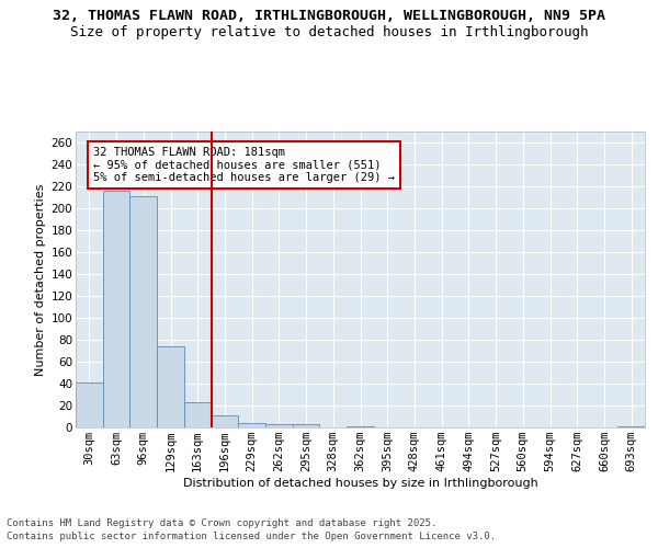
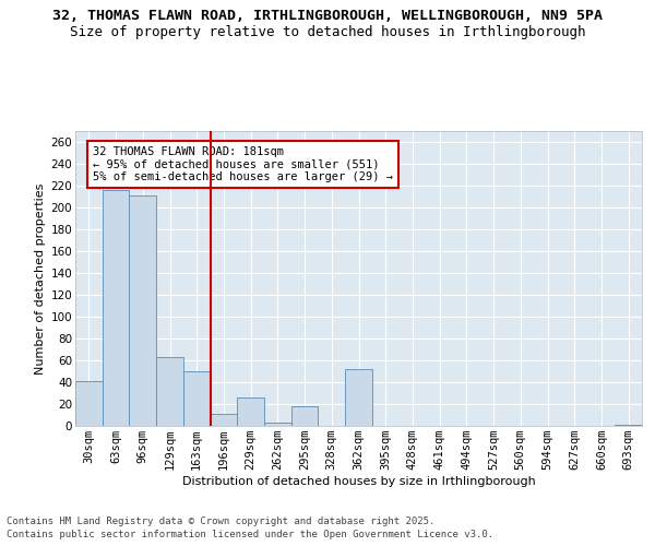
129sqm: 74 -> 63
163sqm: 23 -> 50
229sqm: 4 -> 26
295sqm: 3 -> 18
362sqm: 1 -> 52
